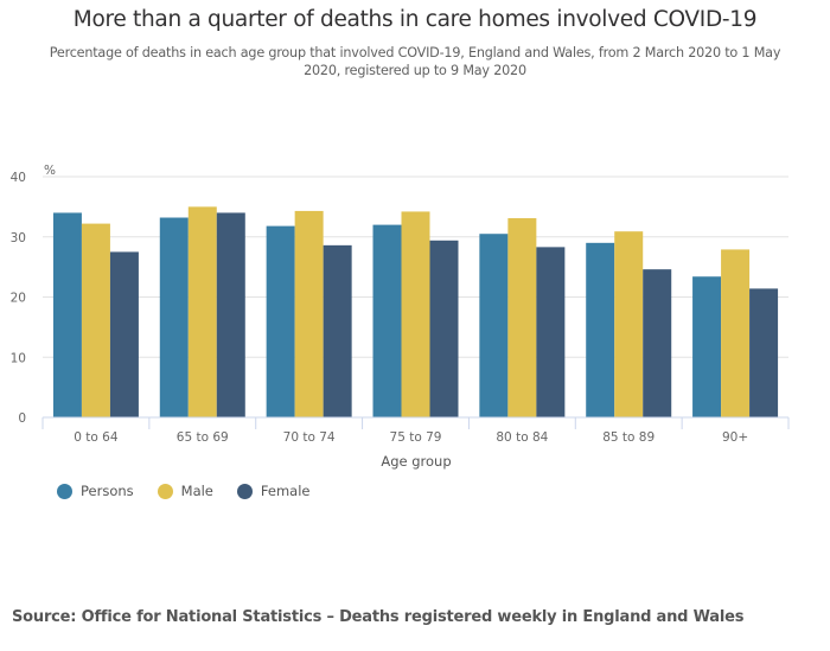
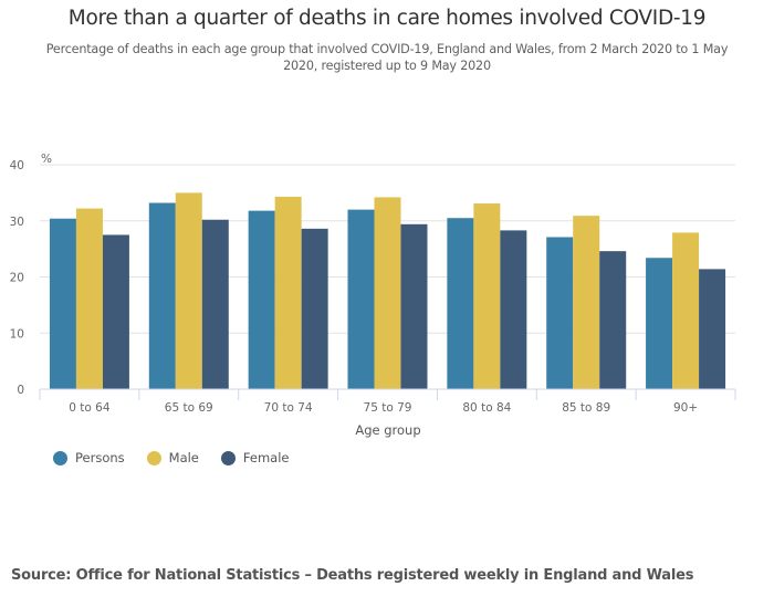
Persons/0 to 64: 34 -> 30
Female/65 to 69: 34 -> 30
Persons/85 to 89: 29 -> 27
